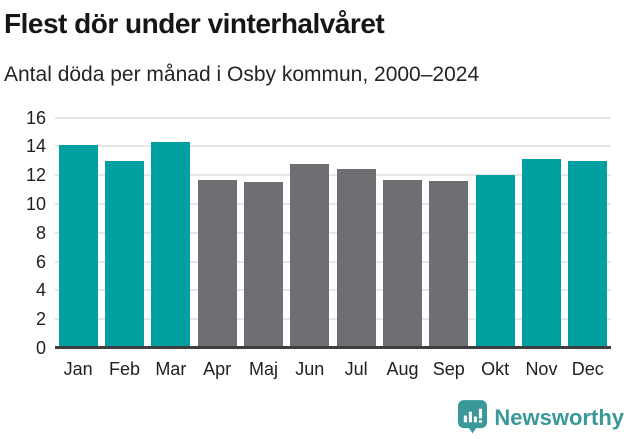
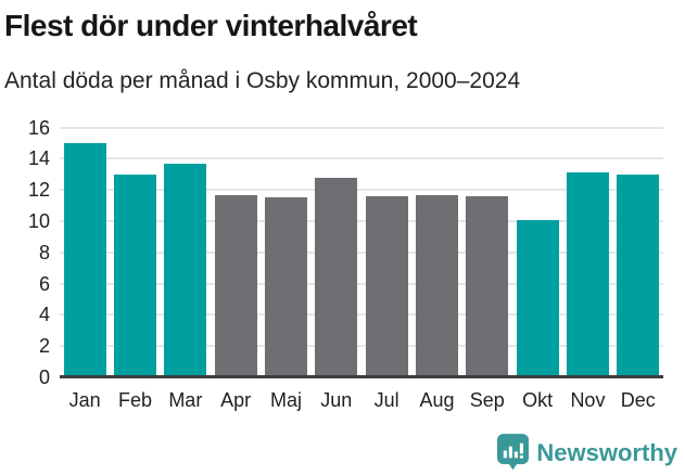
Jan: 14.1 -> 15.0
Mar: 14.3 -> 13.7
Jul: 12.4 -> 11.6
Okt: 12.0 -> 10.1
